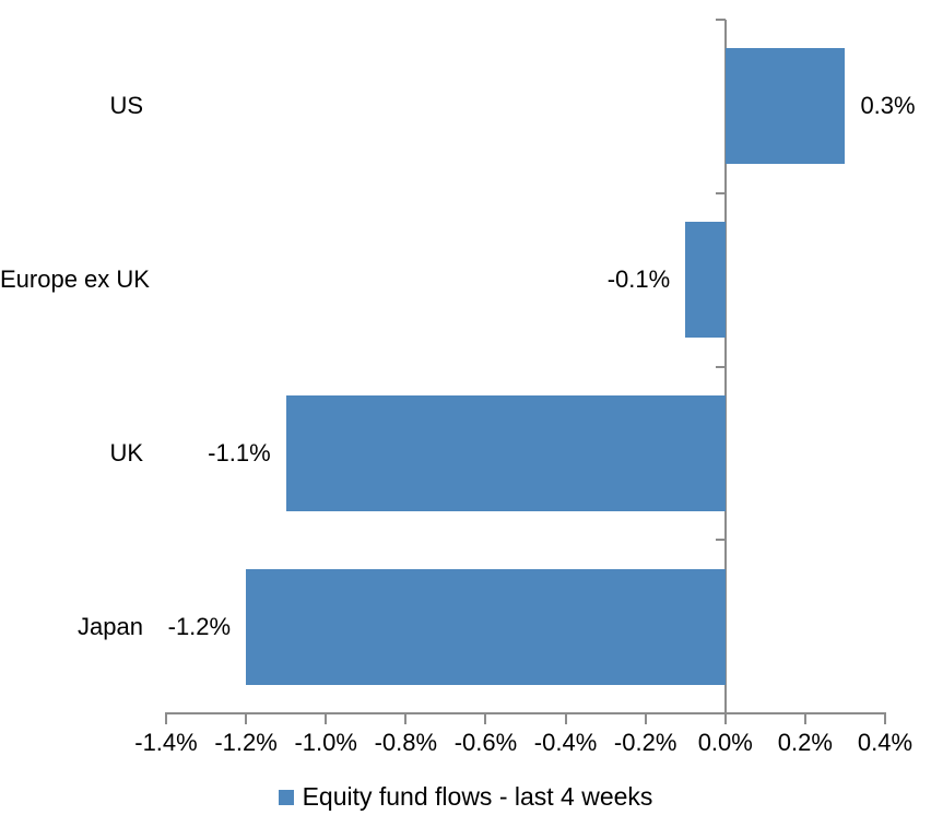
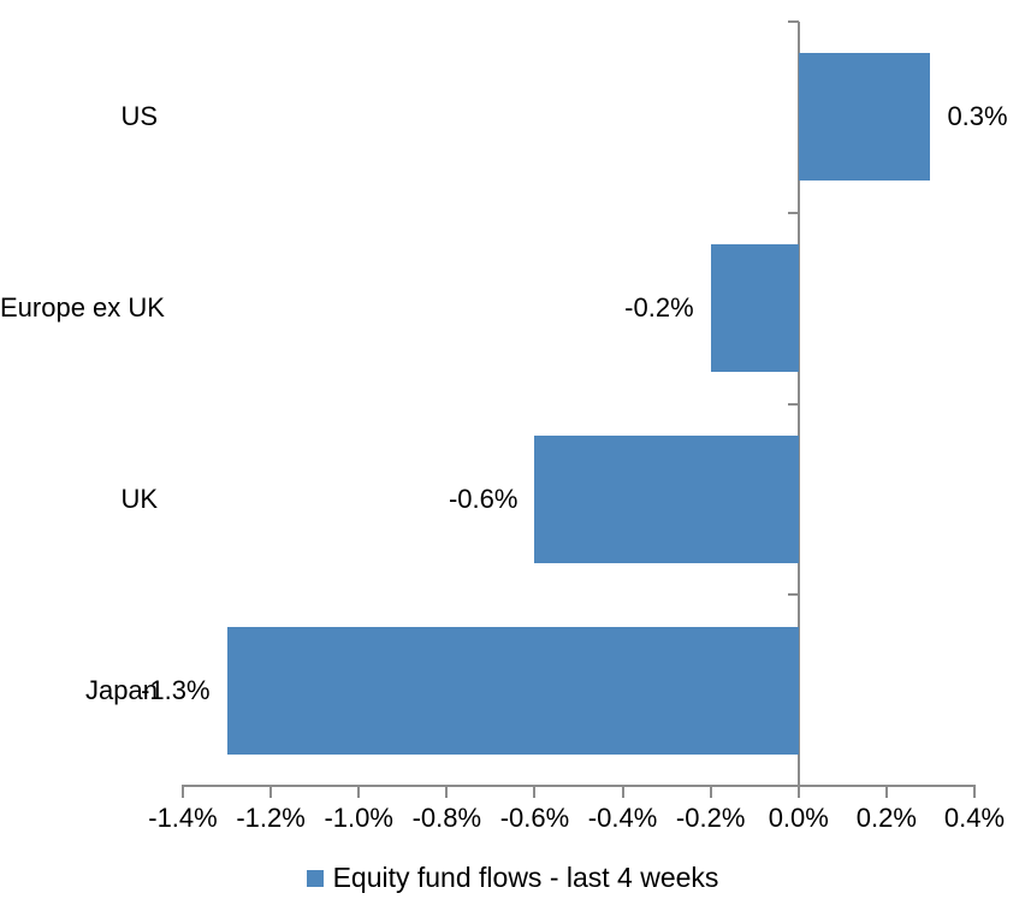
Europe ex UK: -0.1% -> -0.2%
UK: -1.1% -> -0.6%
Japan: -1.2% -> -1.3%
